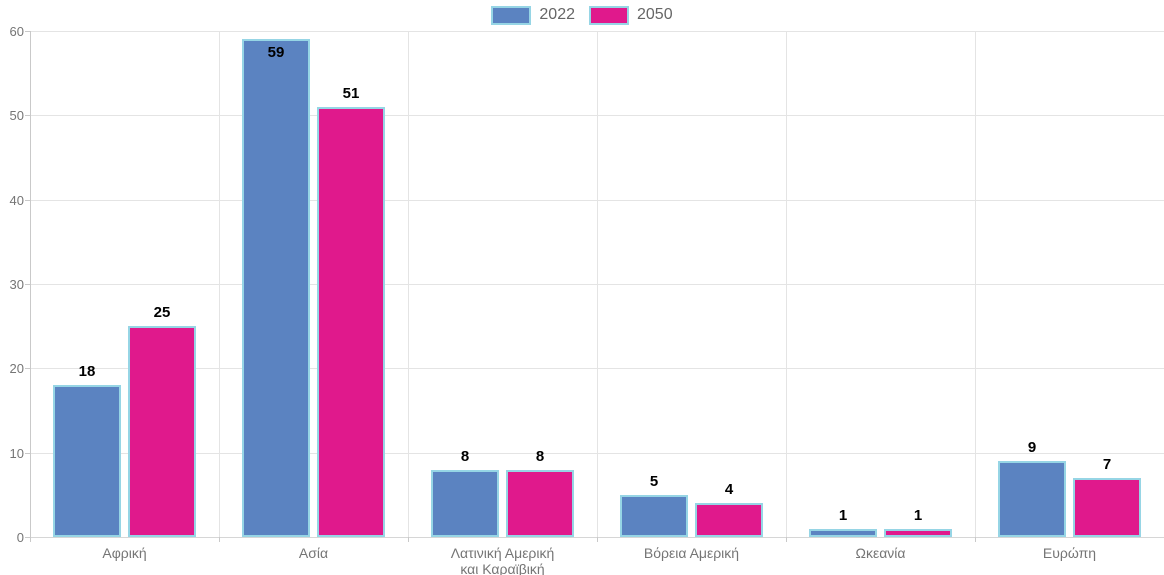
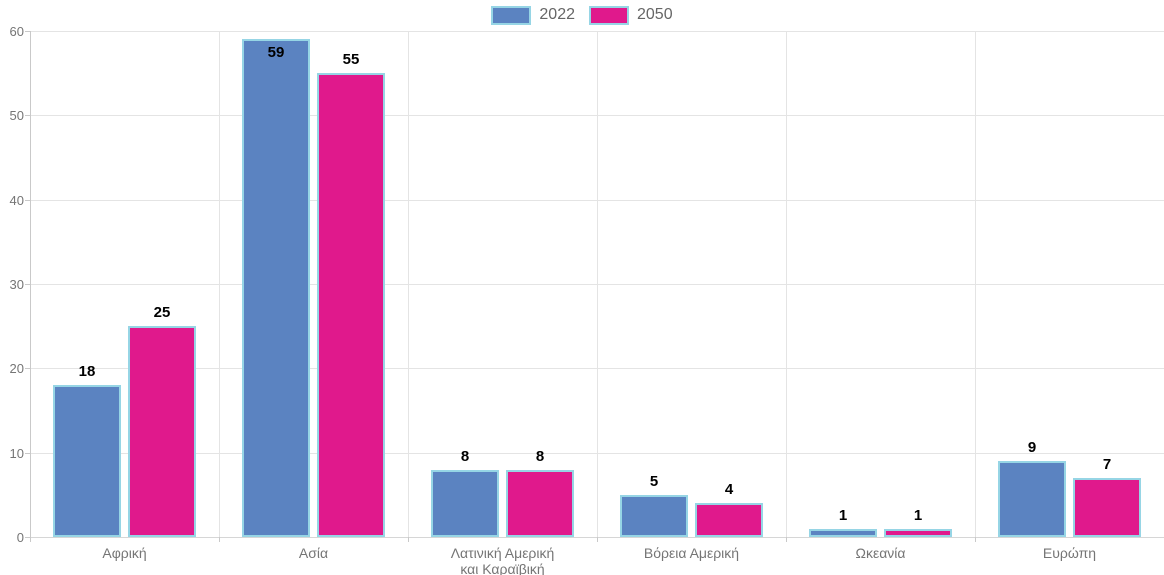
2050/Ασία: 51 -> 55
